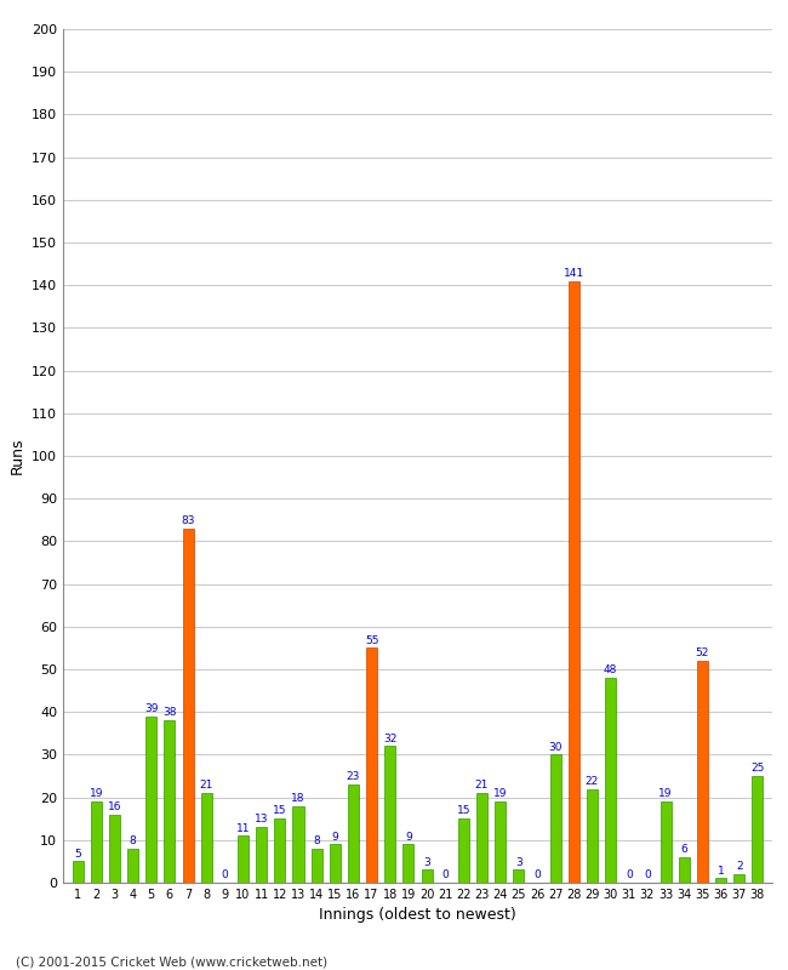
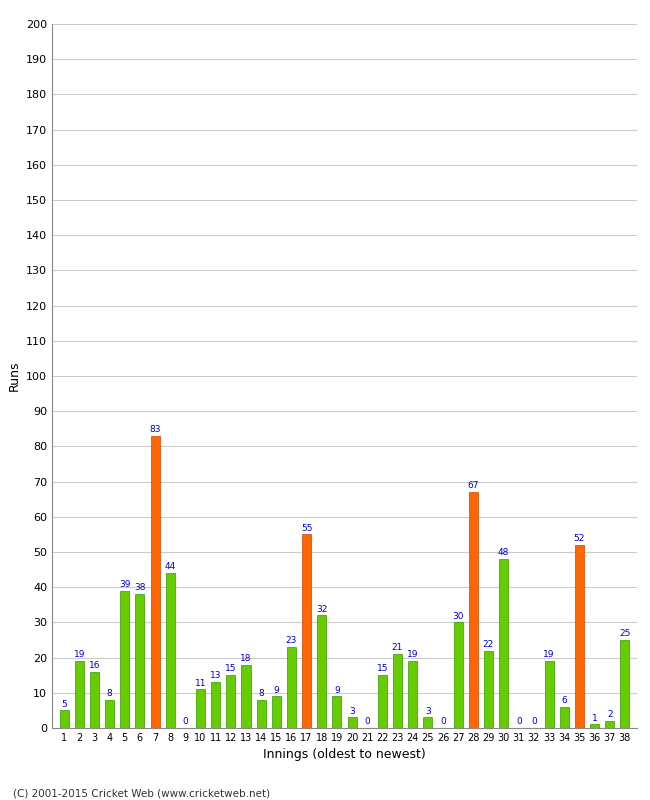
8: 21 -> 44
28: 141 -> 67
